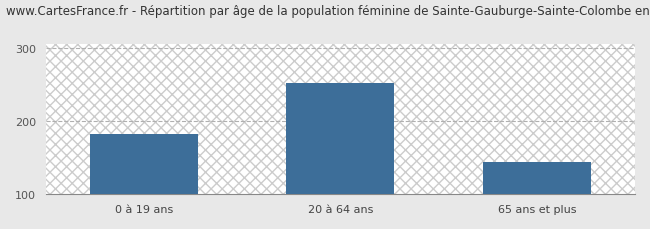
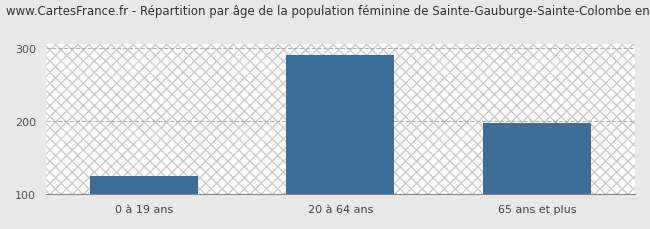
0 à 19 ans: 182 -> 125
20 à 64 ans: 252 -> 290
65 ans et plus: 144 -> 197
